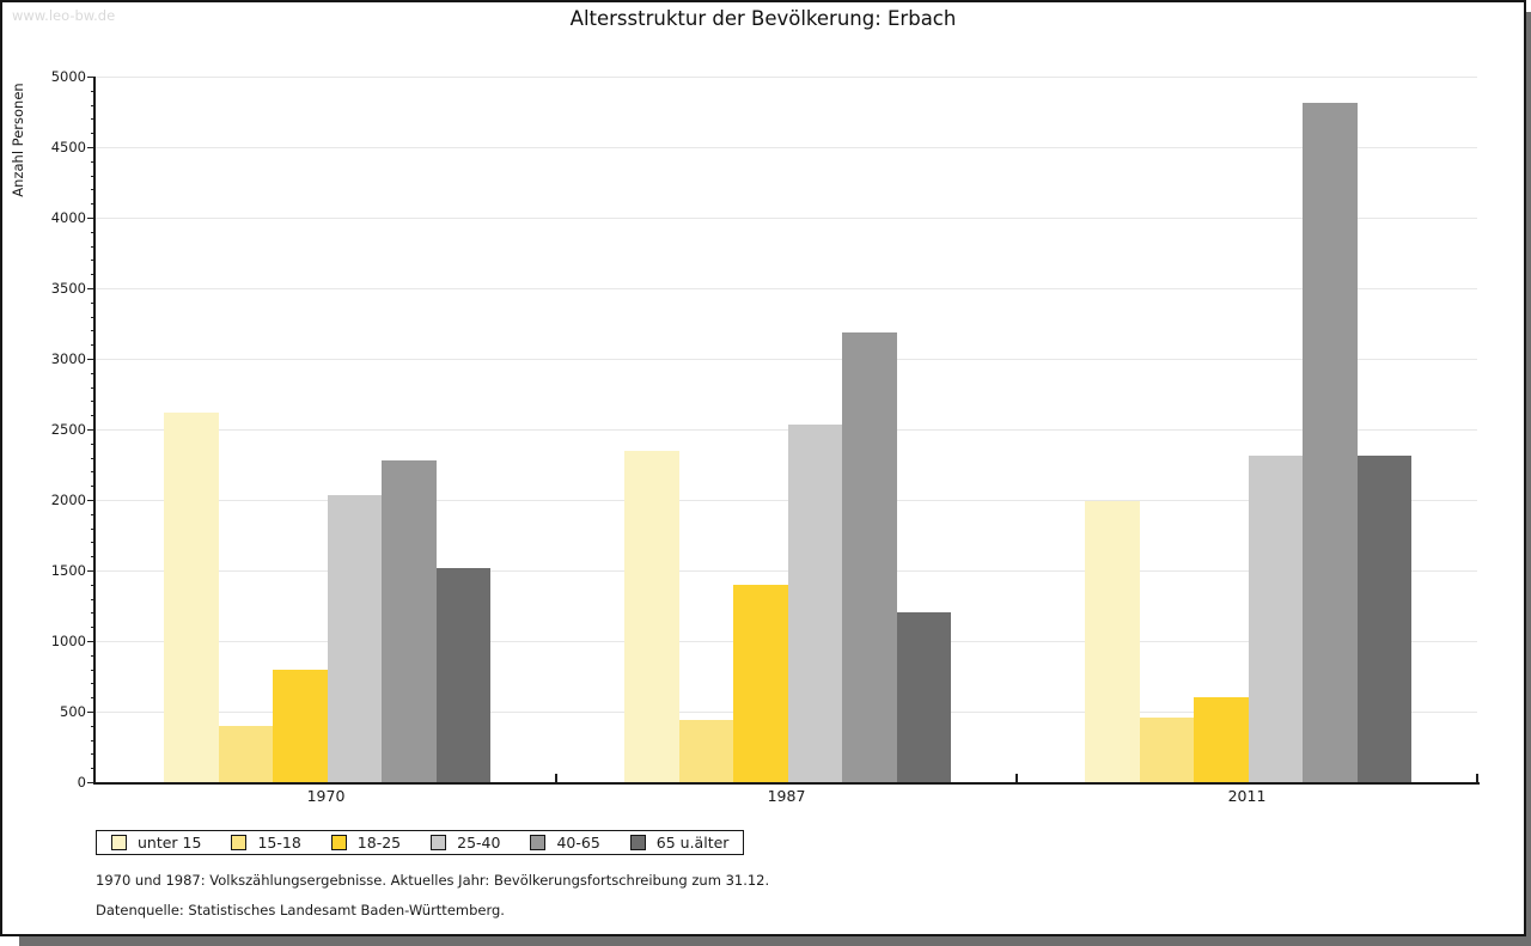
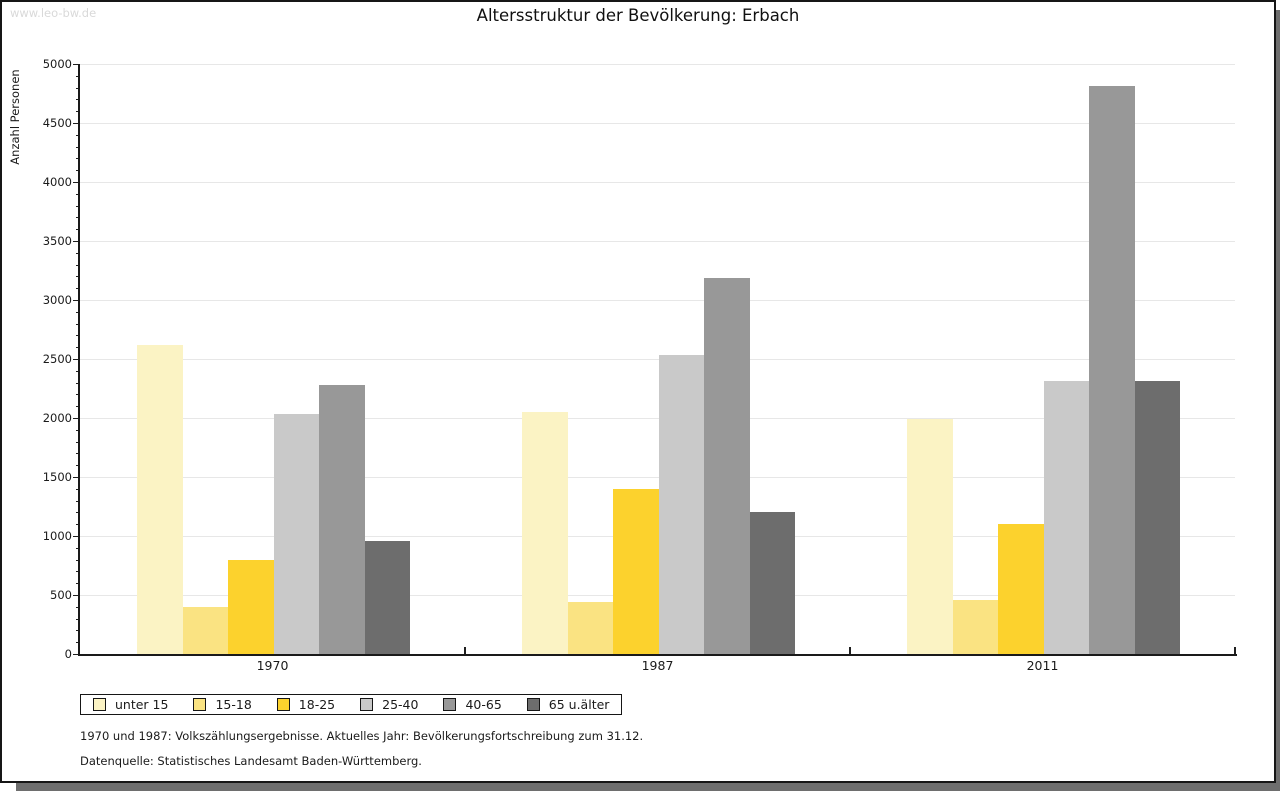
65 u.älter/1970: 1520 -> 960
unter 15/1987: 2350 -> 2050
18-25/2011: 600 -> 1100
